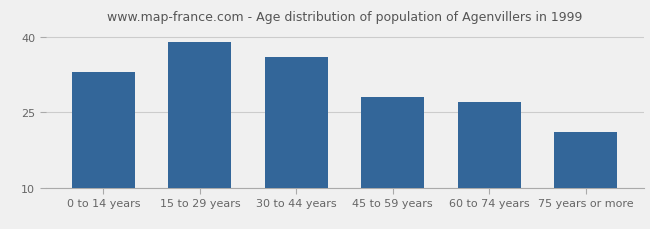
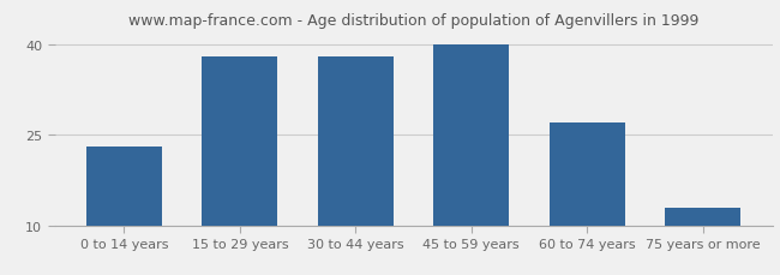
0 to 14 years: 33 -> 23
15 to 29 years: 39 -> 38
30 to 44 years: 36 -> 38
45 to 59 years: 28 -> 40
75 years or more: 21 -> 13
